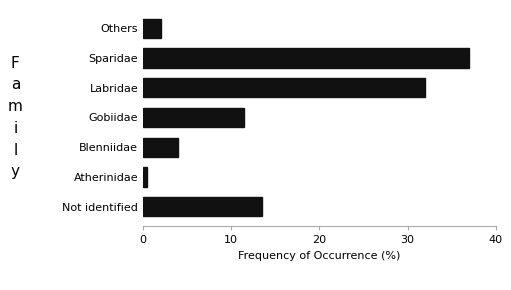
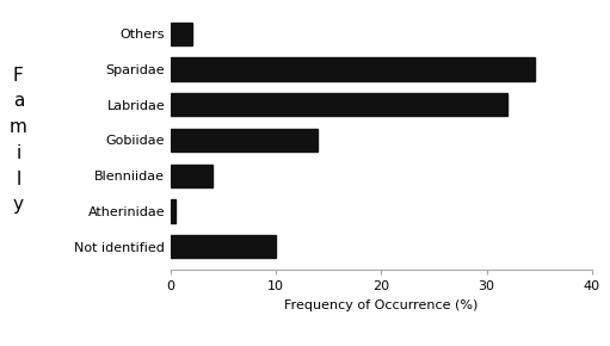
Sparidae: 37.0 -> 34.6
Gobiidae: 11.5 -> 14.0
Not identified: 13.5 -> 10.0
